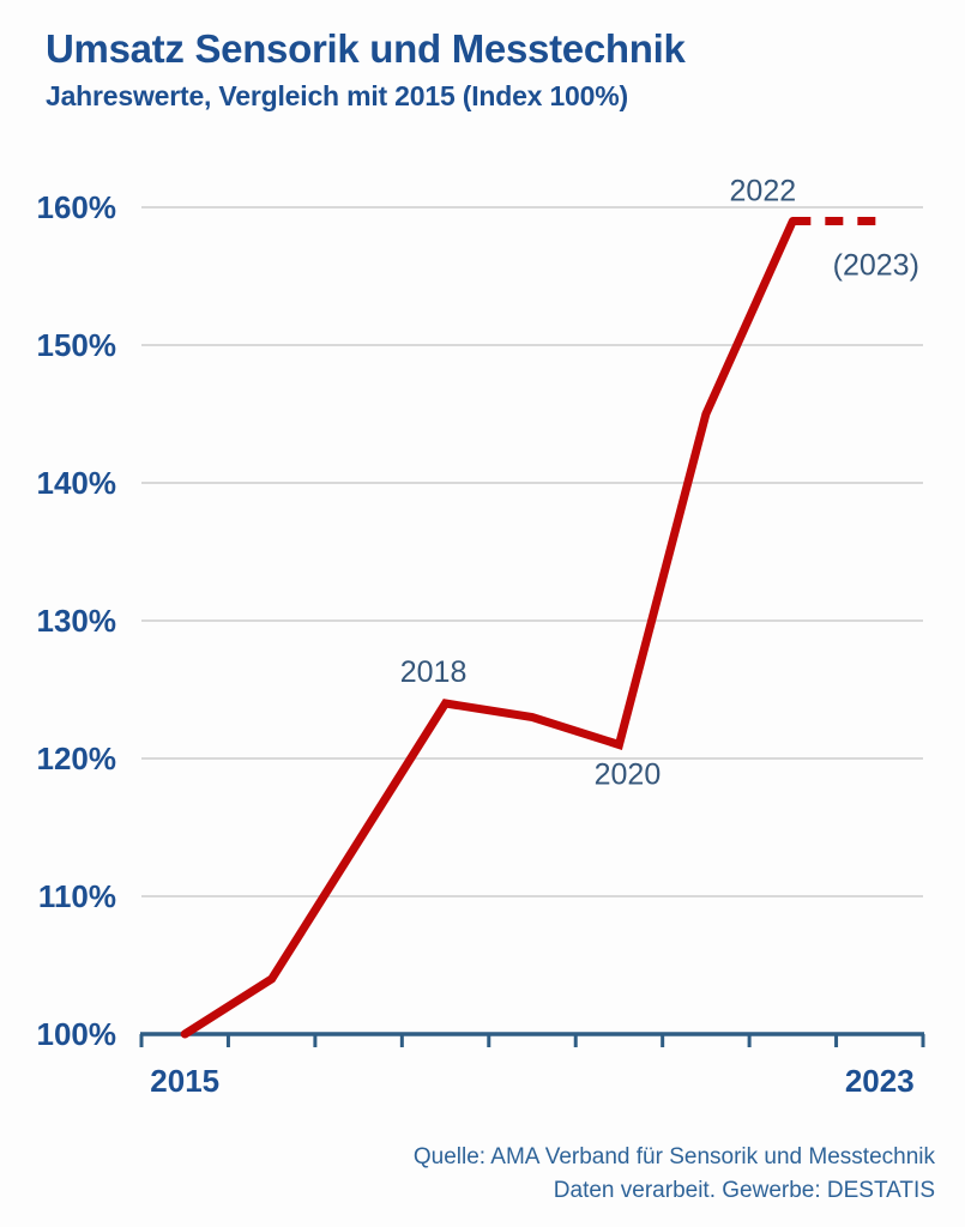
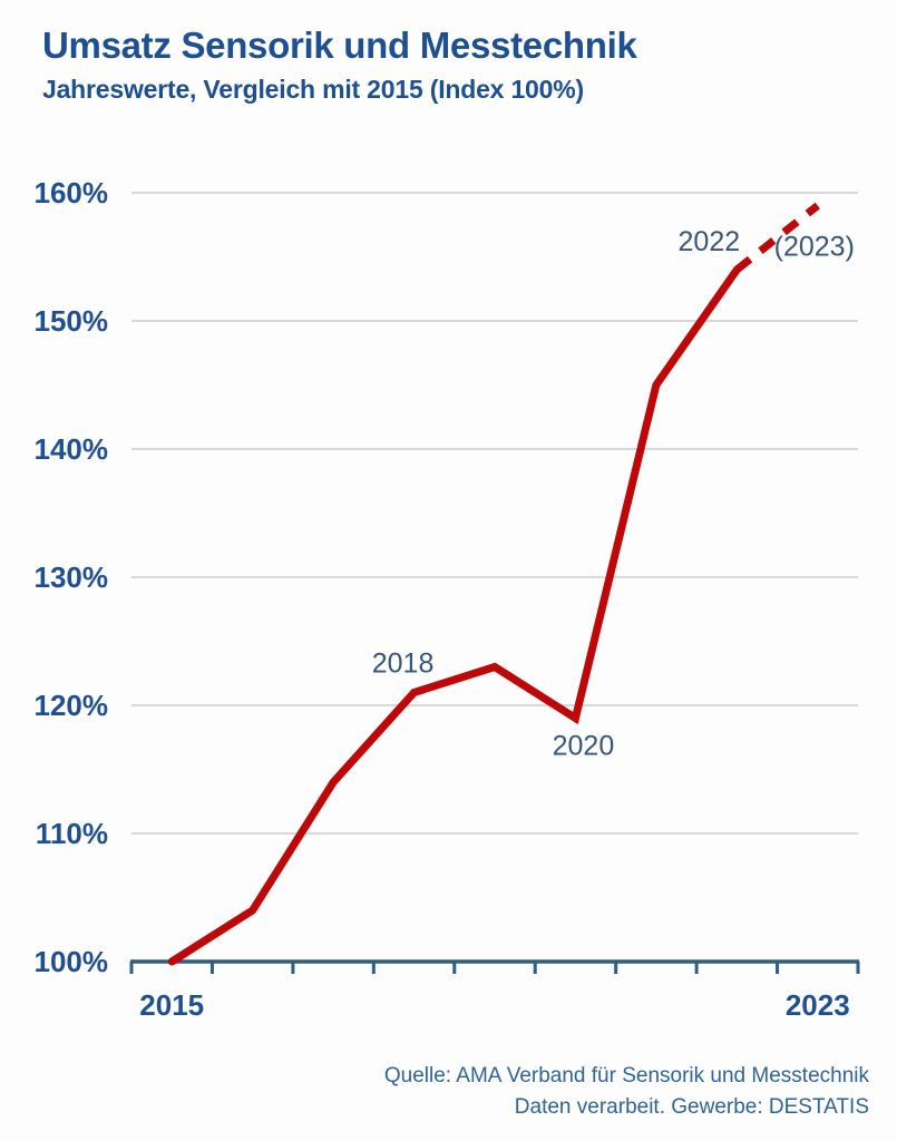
2018: 124% -> 121%
2020: 121% -> 119%
2022: 159% -> 154%
